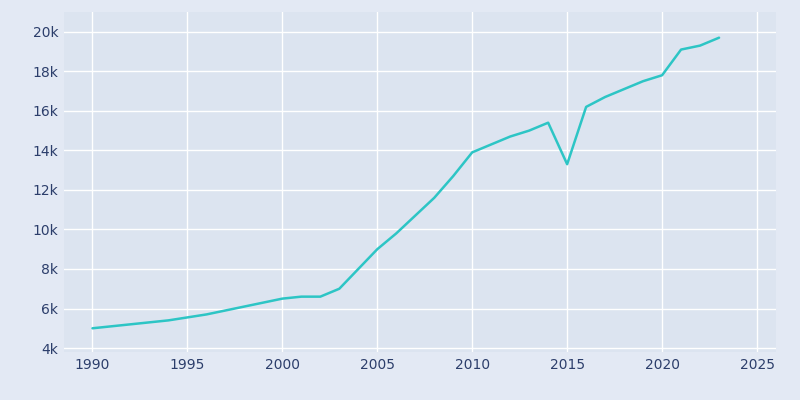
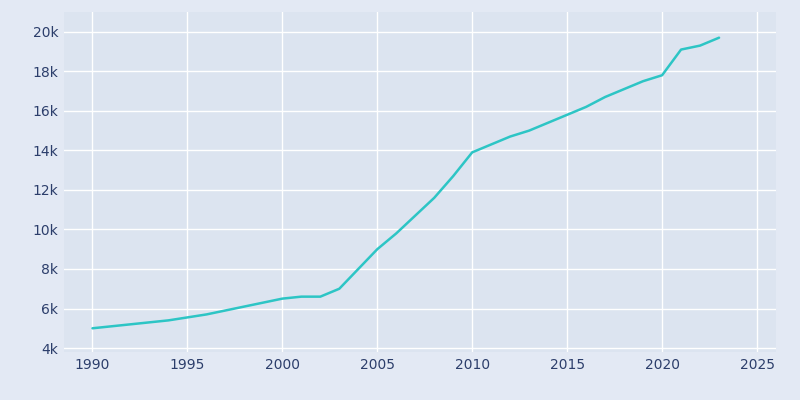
2015: 13.3k -> 15.8k
